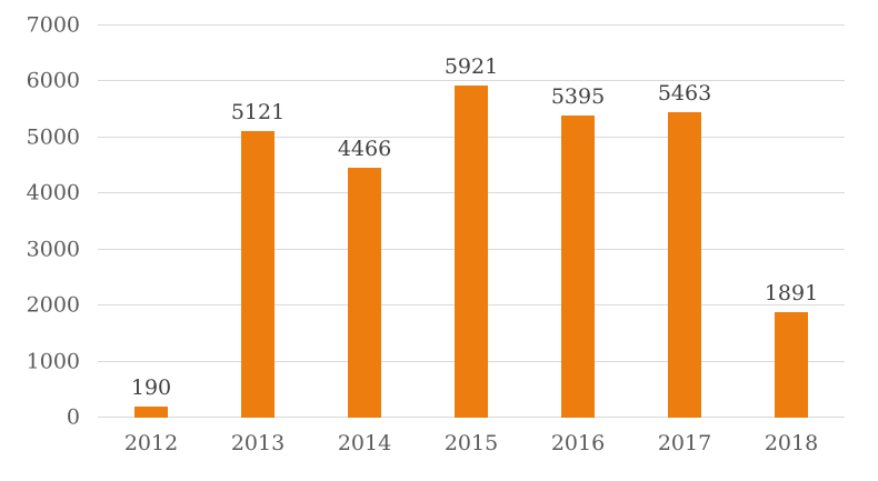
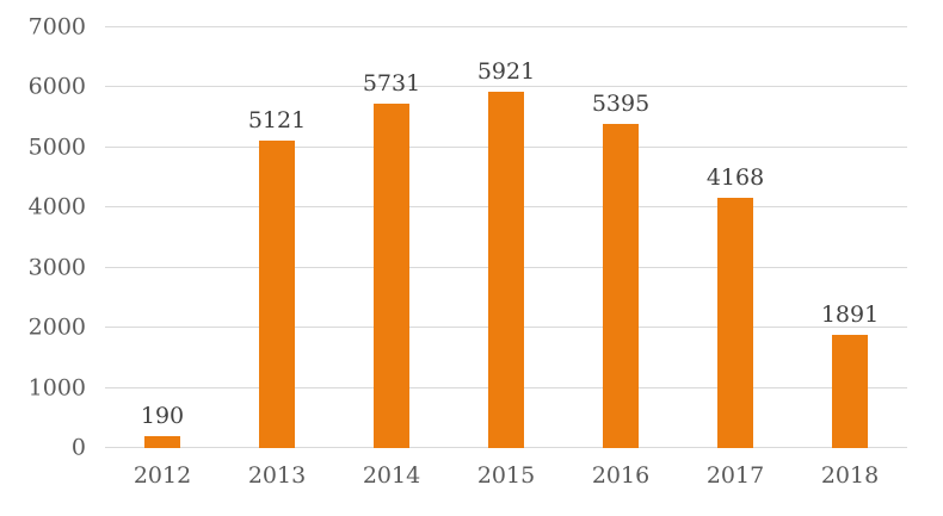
2014: 4466 -> 5731
2017: 5463 -> 4168
